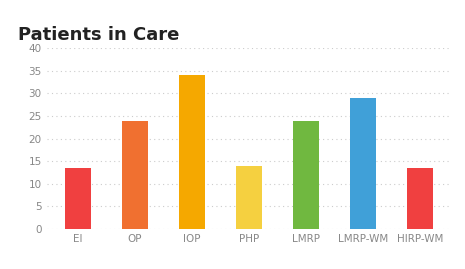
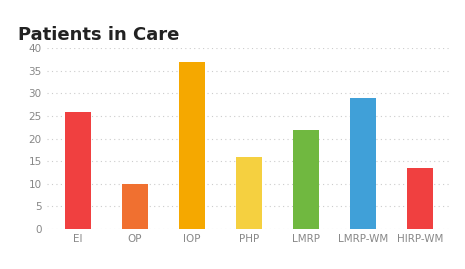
EI: 13.5 -> 26.0
OP: 24.0 -> 10.0
IOP: 34.0 -> 37.0
PHP: 14.0 -> 16.0
LMRP: 24.0 -> 22.0
